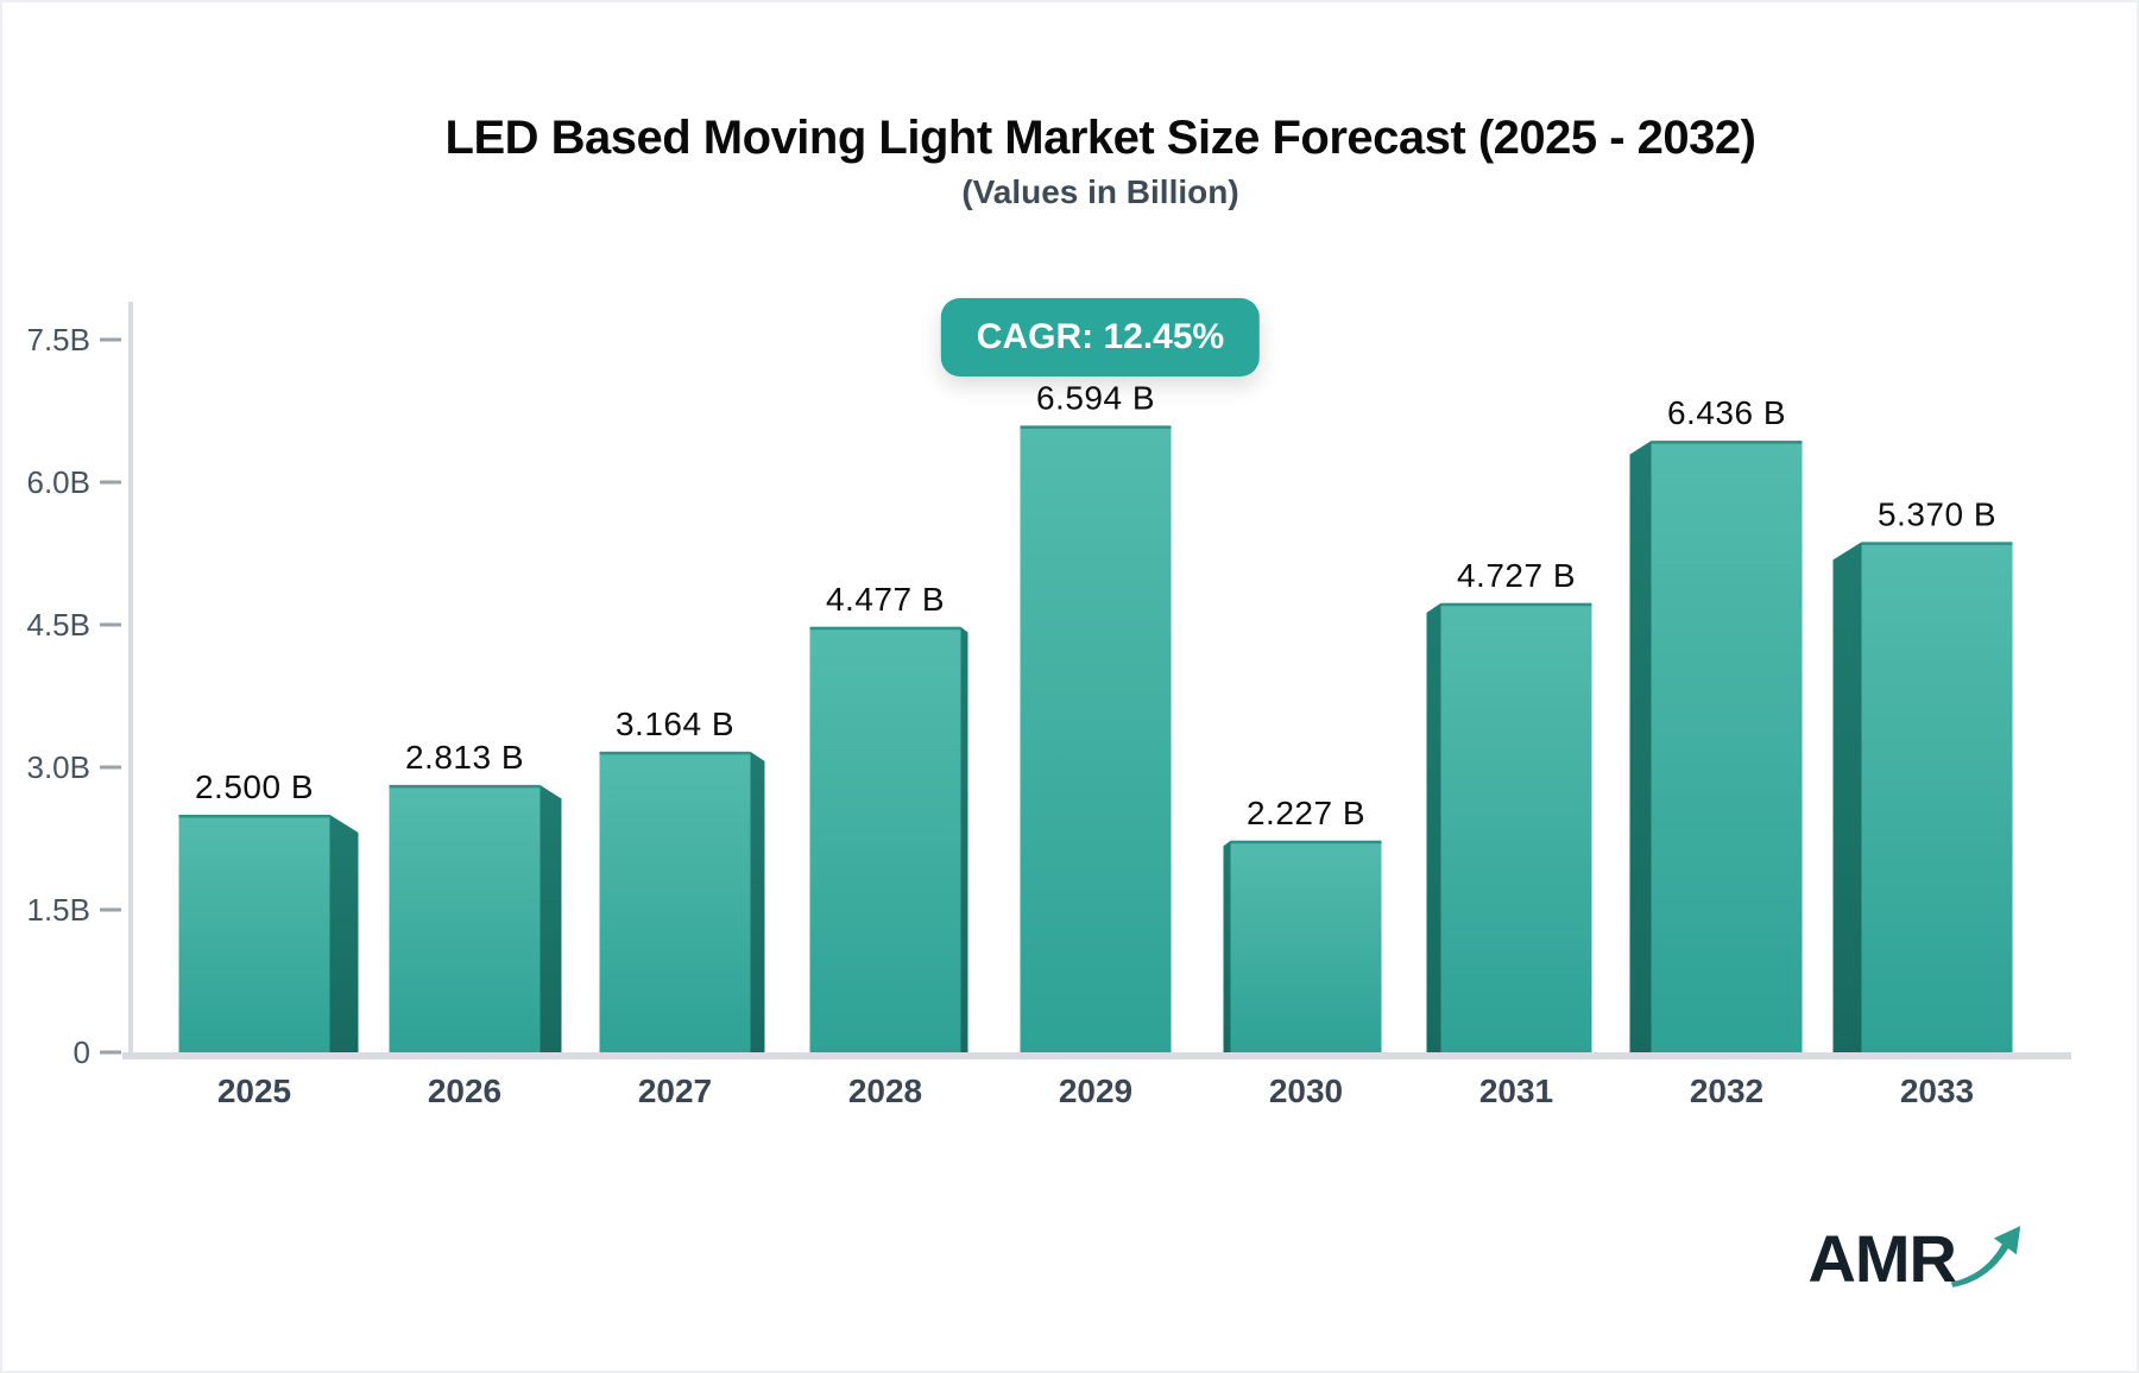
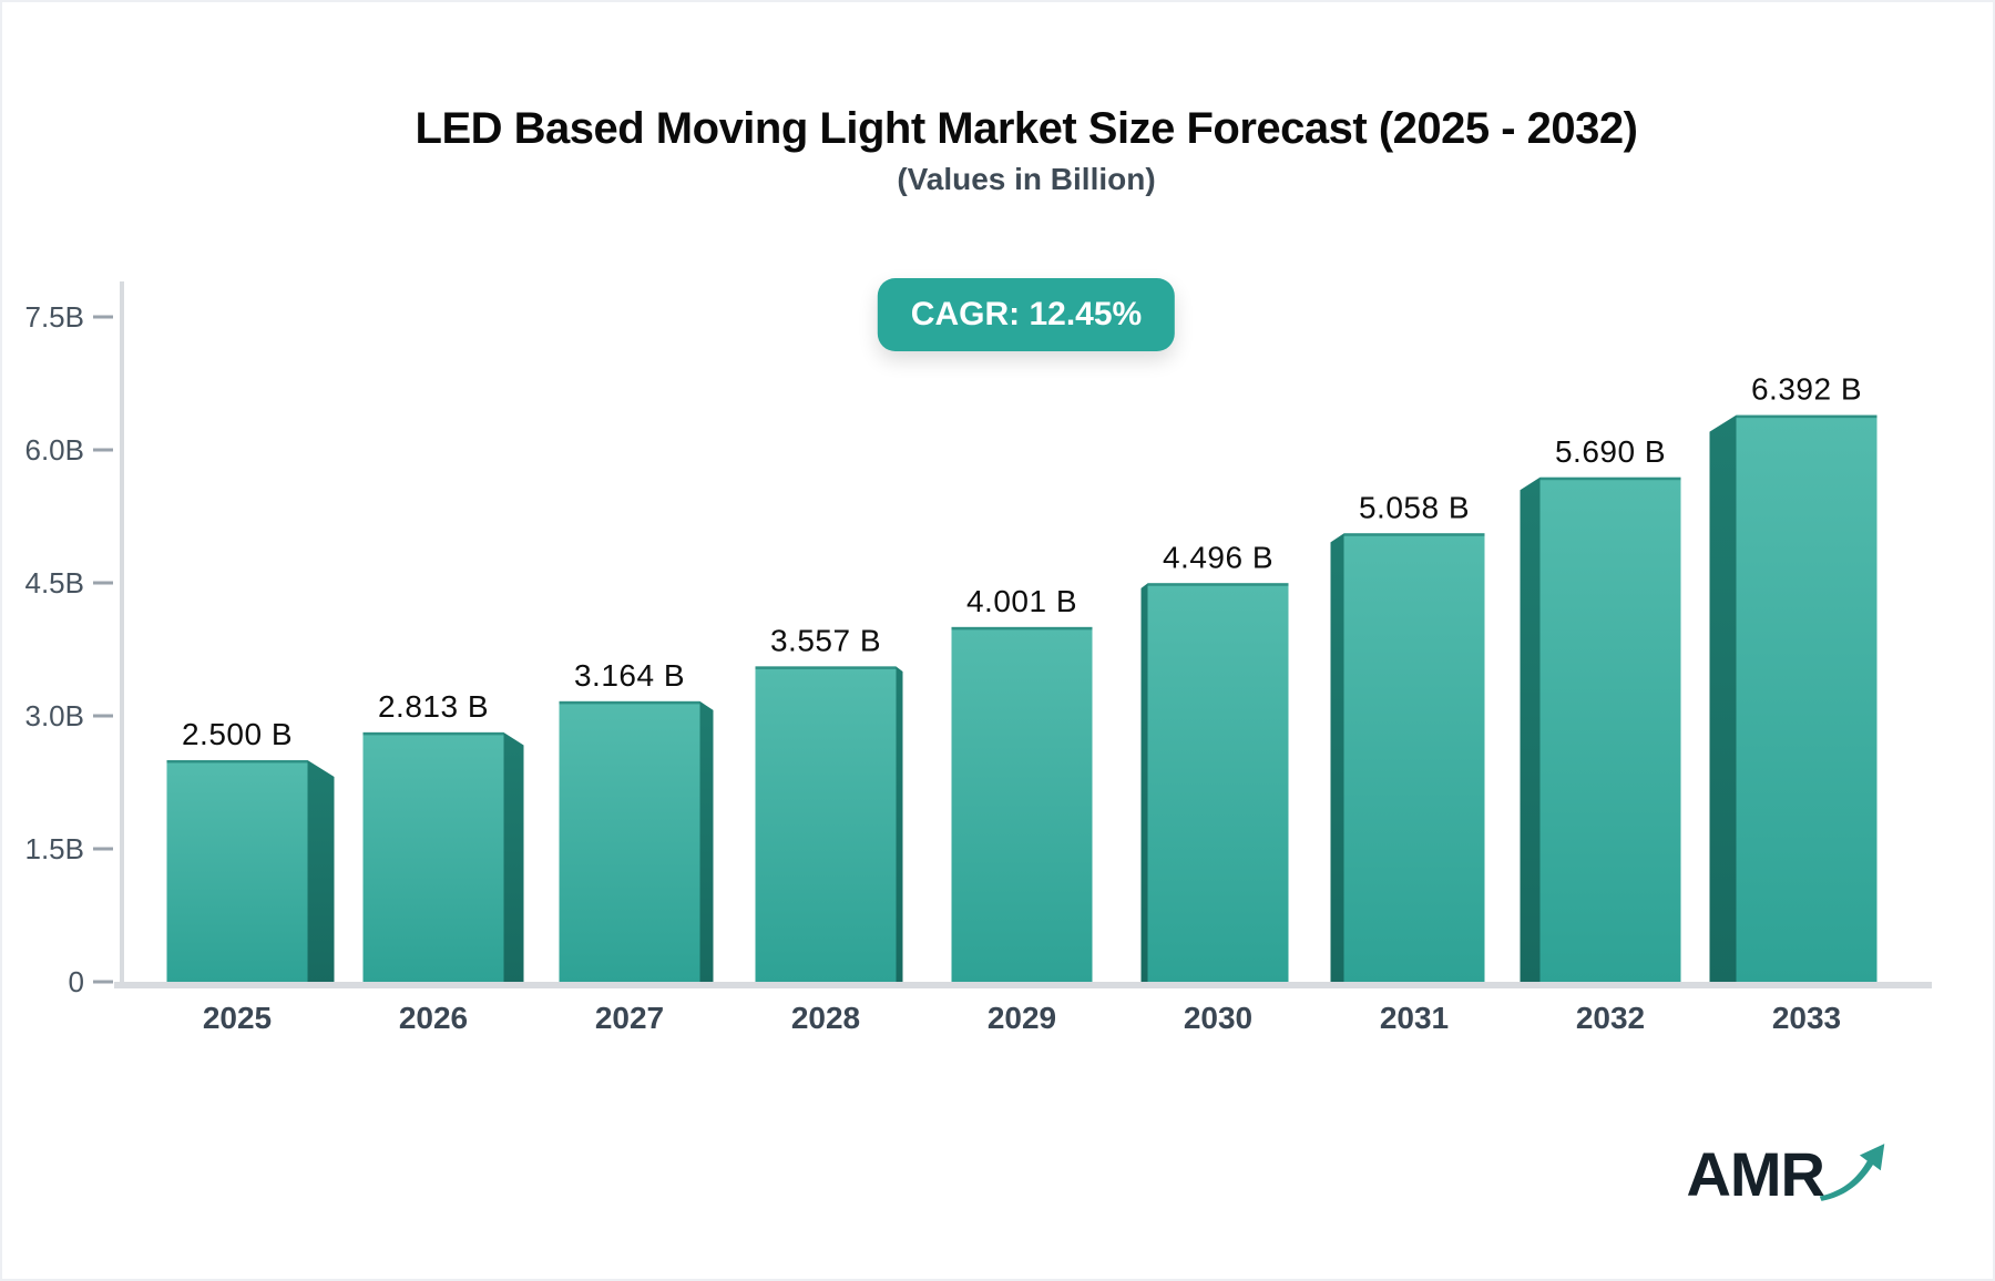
2028: 4.477 -> 3.557
2029: 6.594 -> 4.001
2030: 2.227 -> 4.496
2031: 4.727 -> 5.058
2032: 6.436 -> 5.690
2033: 5.370 -> 6.392
